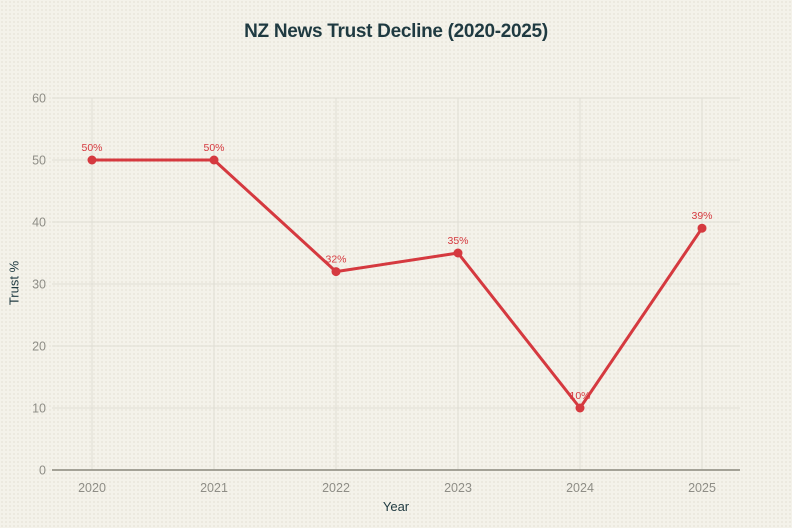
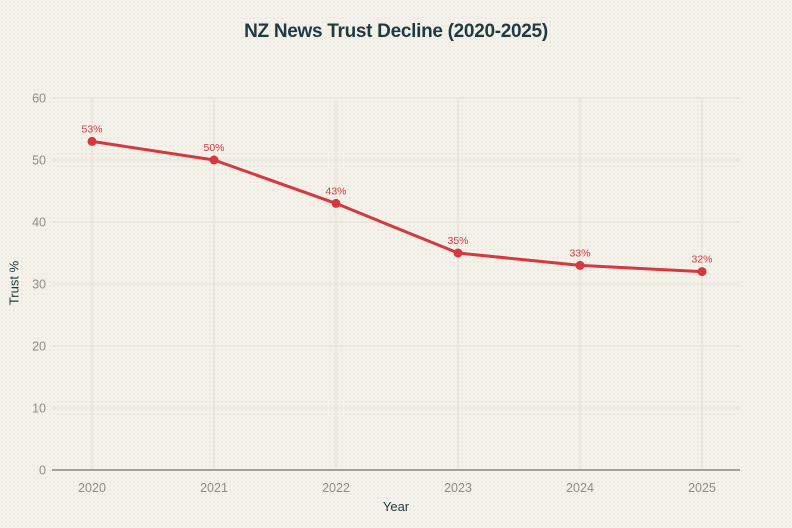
2020: 50% -> 53%
2022: 32% -> 43%
2024: 10% -> 33%
2025: 39% -> 32%
